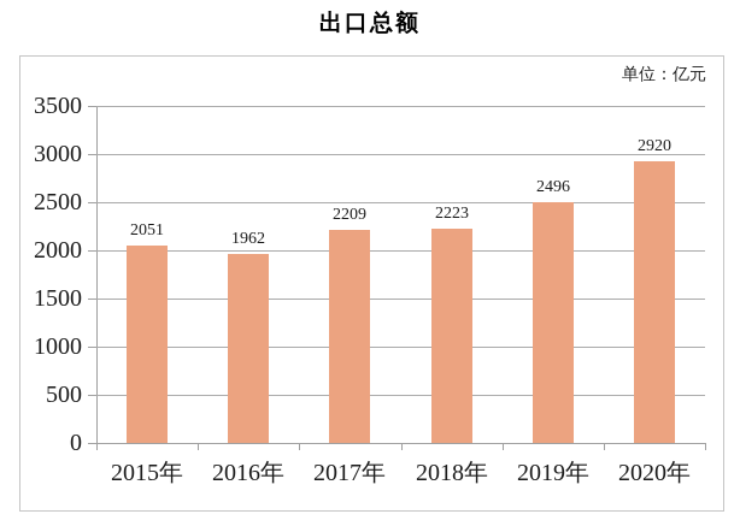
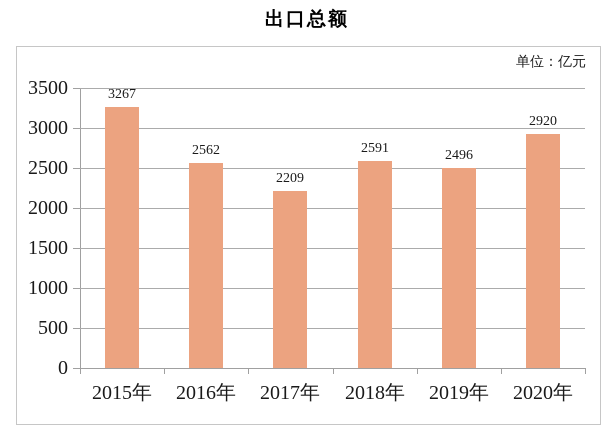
2015年: 2051 -> 3267
2016年: 1962 -> 2562
2018年: 2223 -> 2591
